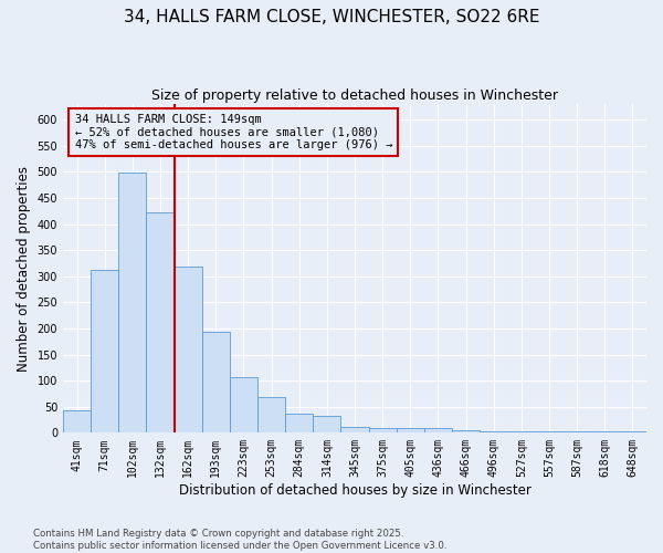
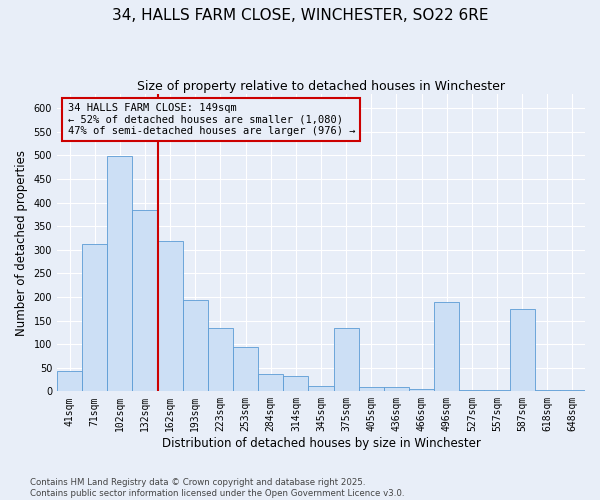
132sqm: 422 -> 385
223sqm: 106 -> 135
253sqm: 69 -> 95
375sqm: 10 -> 135
496sqm: 3 -> 190
587sqm: 2 -> 175
